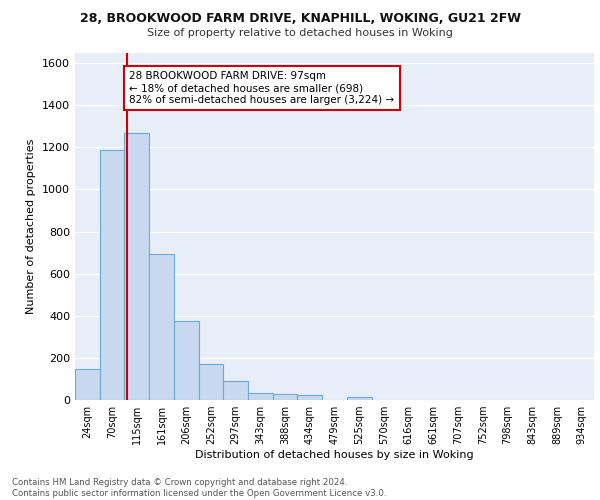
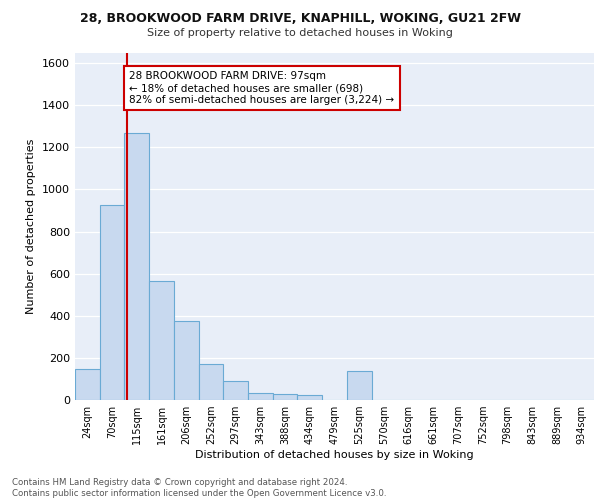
70sqm: 1185 -> 925
161sqm: 693 -> 565
525sqm: 15 -> 140
